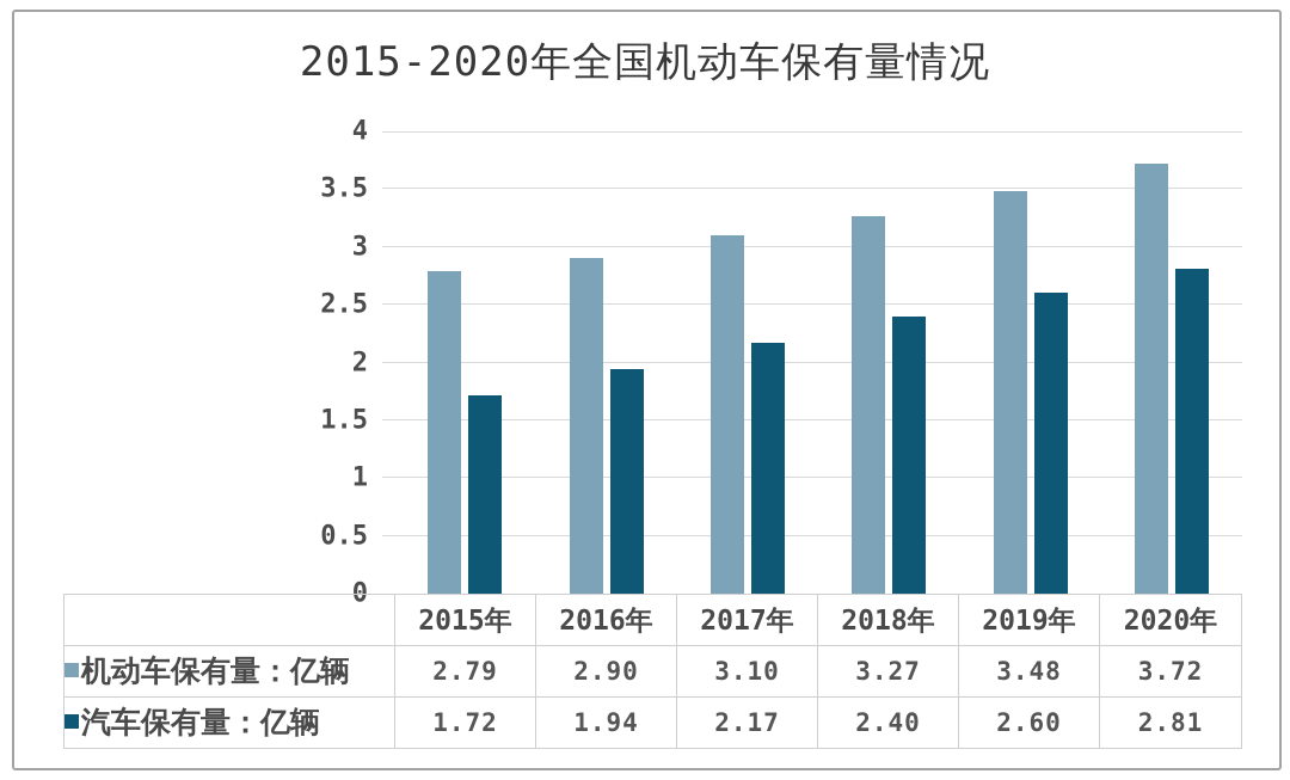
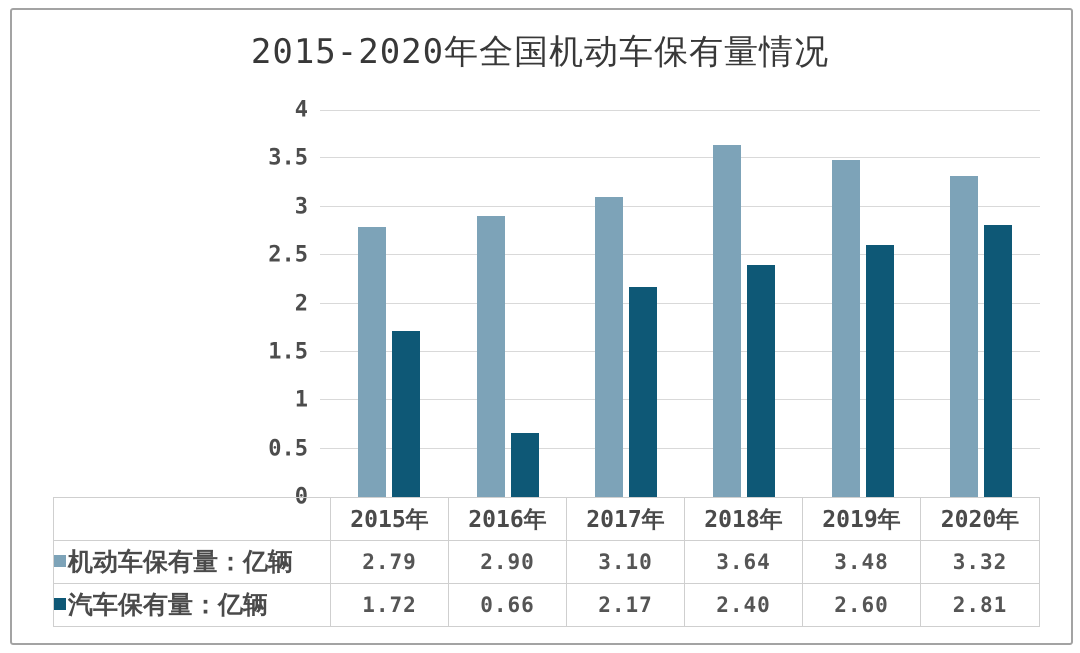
汽车保有量：亿辆/2016年: 1.94 -> 0.66
机动车保有量：亿辆/2018年: 3.27 -> 3.64
机动车保有量：亿辆/2020年: 3.72 -> 3.32
